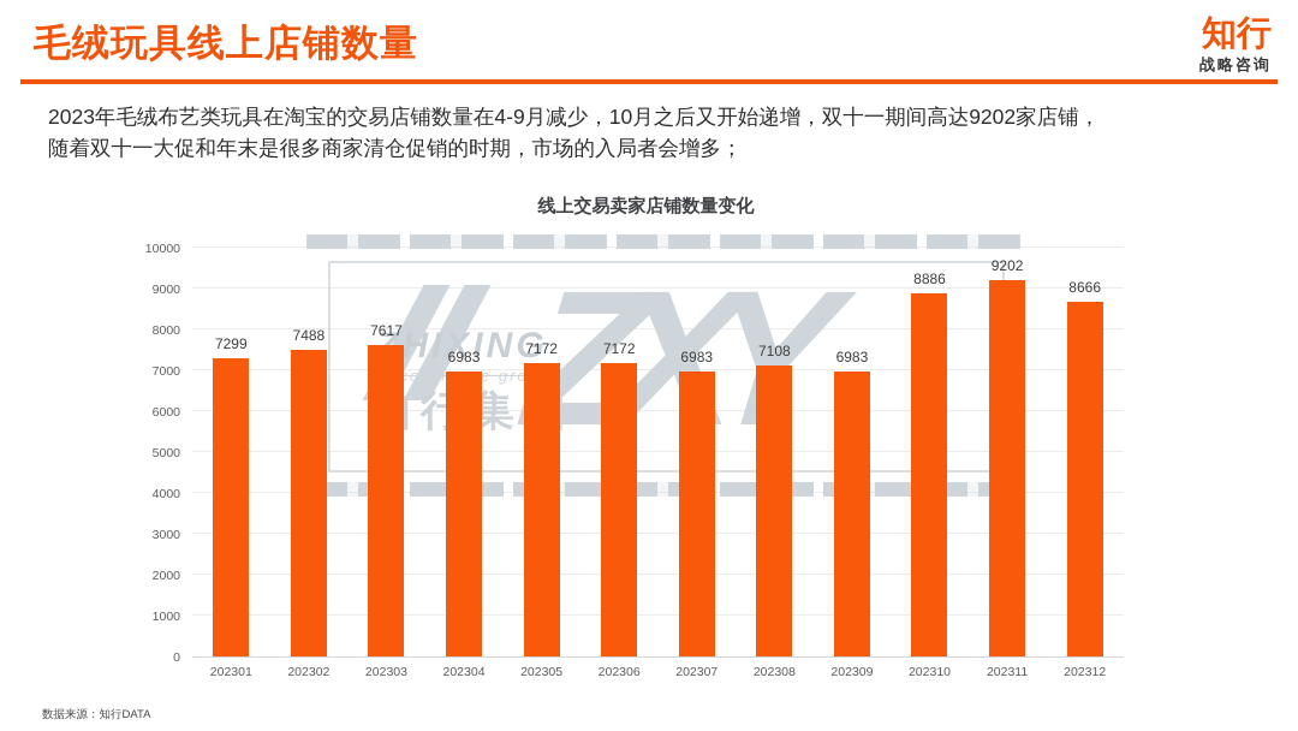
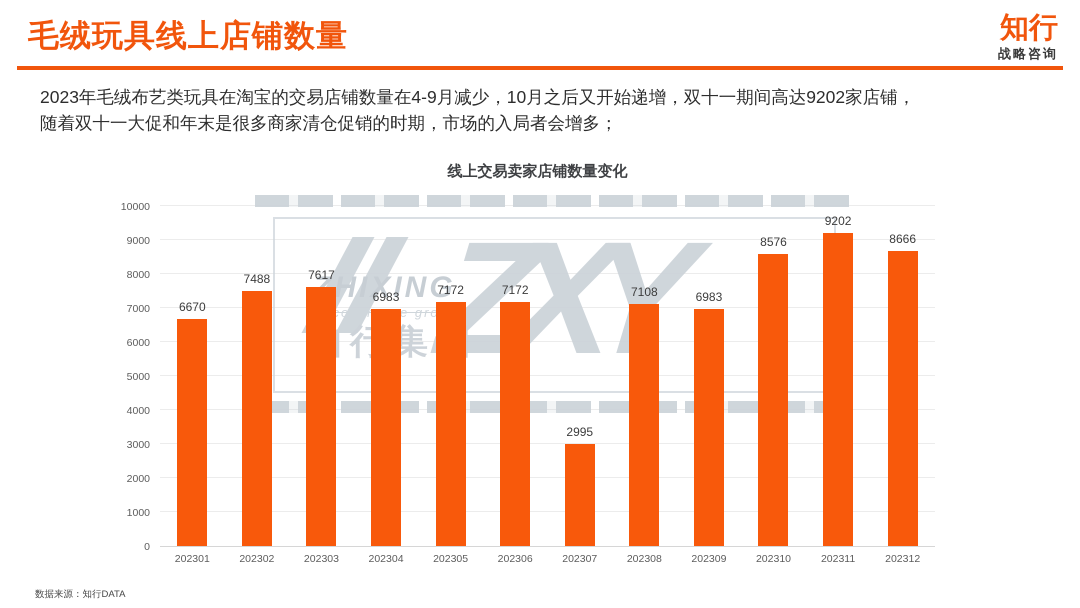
202301: 7299 -> 6670
202307: 6983 -> 2995
202310: 8886 -> 8576
